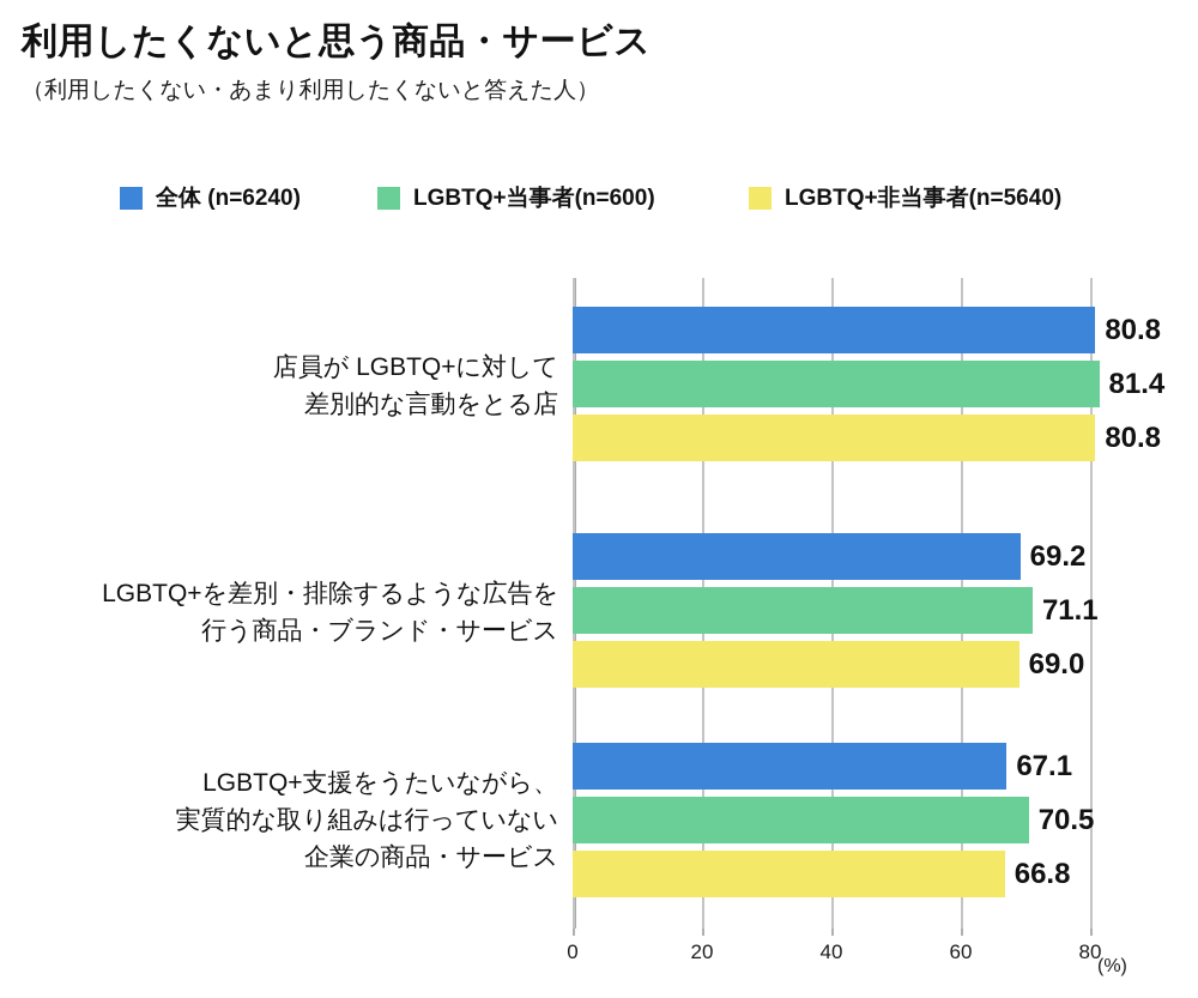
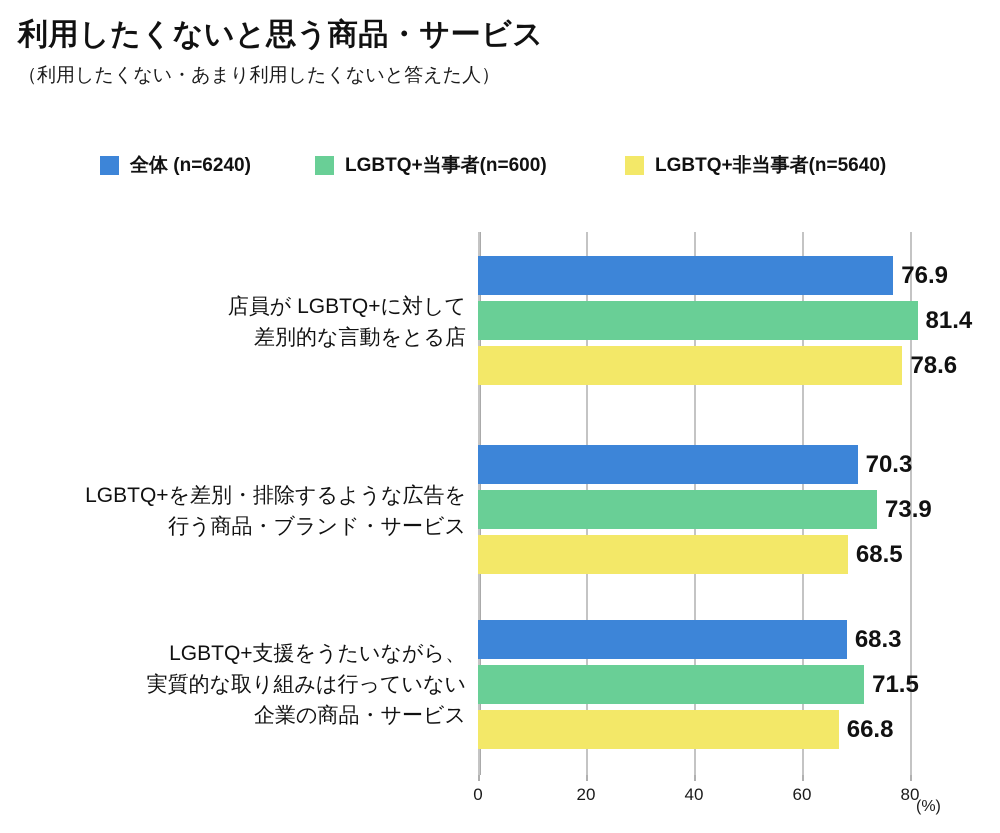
全体 (n=6240)/店員が LGBTQ+に対して 差別的な言動をとる店: 80.8 -> 76.9
LGBTQ+非当事者(n=5640)/店員が LGBTQ+に対して 差別的な言動をとる店: 80.8 -> 78.6
全体 (n=6240)/LGBTQ+を差別・排除するような広告を 行う商品・ブランド・サービス: 69.2 -> 70.3
LGBTQ+当事者(n=600)/LGBTQ+を差別・排除するような広告を 行う商品・ブランド・サービス: 71.1 -> 73.9
LGBTQ+非当事者(n=5640)/LGBTQ+を差別・排除するような広告を 行う商品・ブランド・サービス: 69.0 -> 68.5
全体 (n=6240)/LGBTQ+支援をうたいながら、 実質的な取り組みは行っていない 企業の商品・サービス: 67.1 -> 68.3
LGBTQ+当事者(n=600)/LGBTQ+支援をうたいながら、 実質的な取り組みは行っていない 企業の商品・サービス: 70.5 -> 71.5
